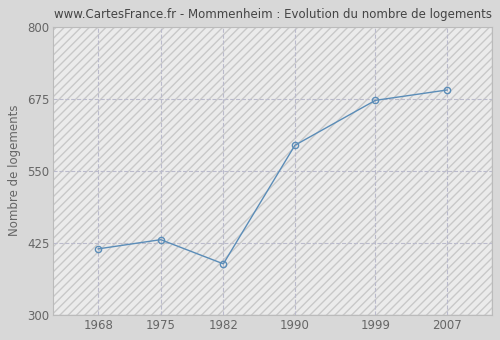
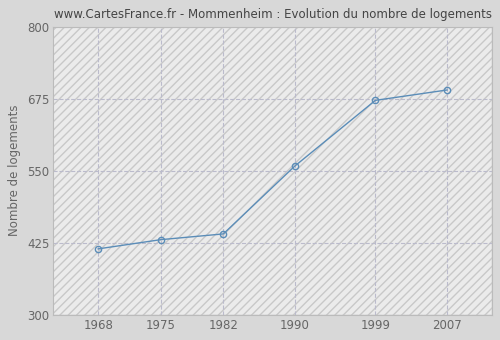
1982: 388 -> 440
1990: 594 -> 558
